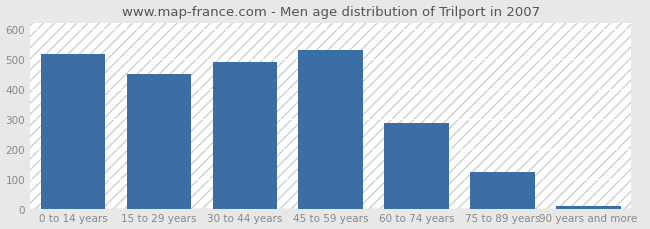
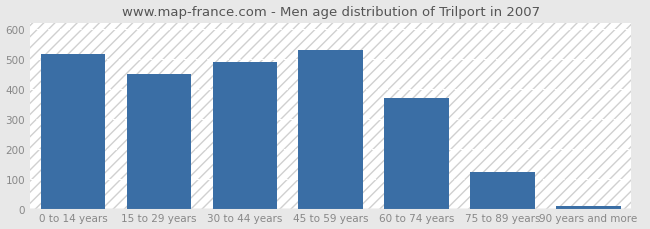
60 to 74 years: 286 -> 370
